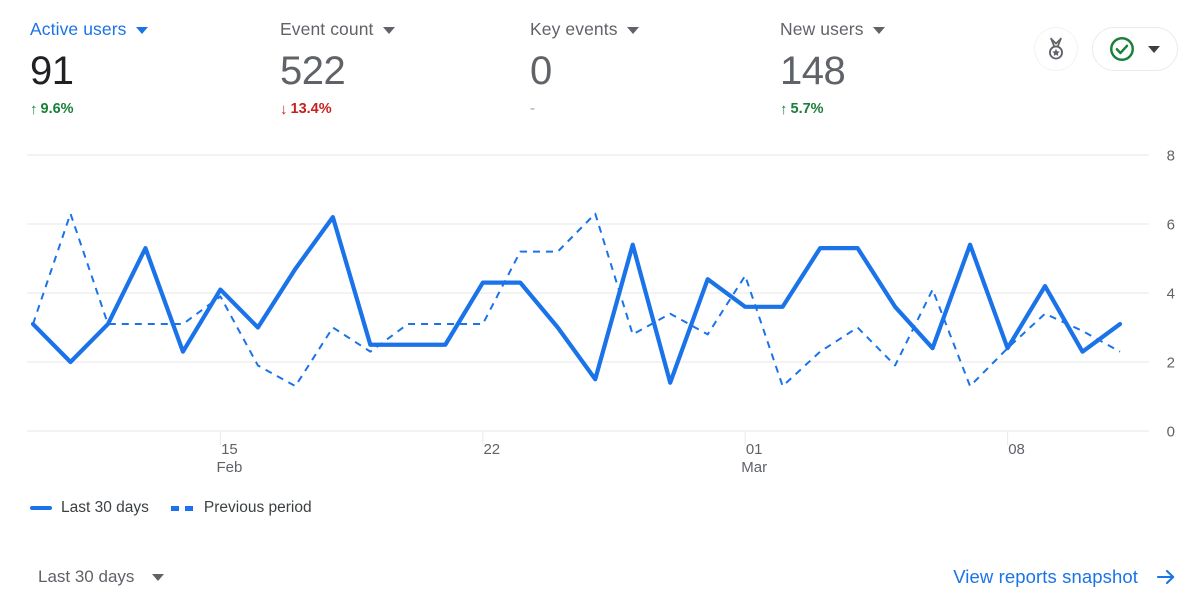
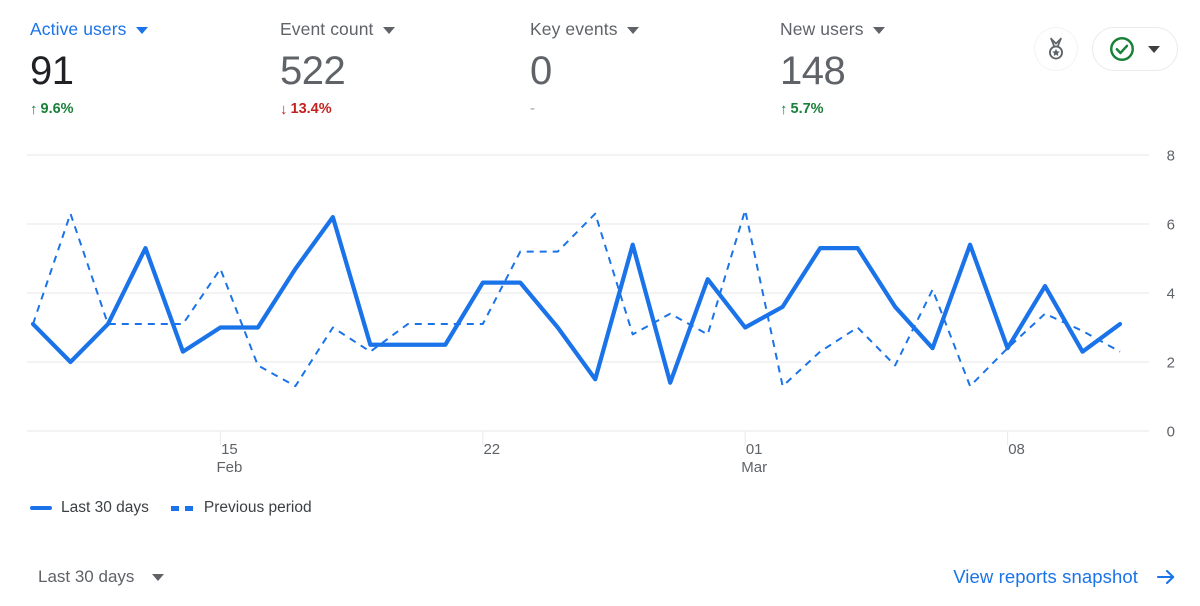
Last 30 days/15 Feb: 4.1 -> 3.0
Previous period/15 Feb: 3.9 -> 4.7
Last 30 days/01 Mar: 3.6 -> 3.0
Previous period/01 Mar: 4.5 -> 6.4
